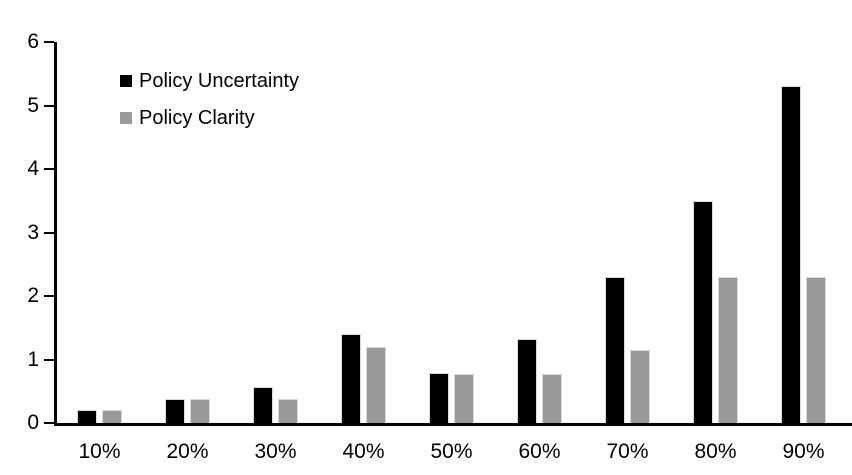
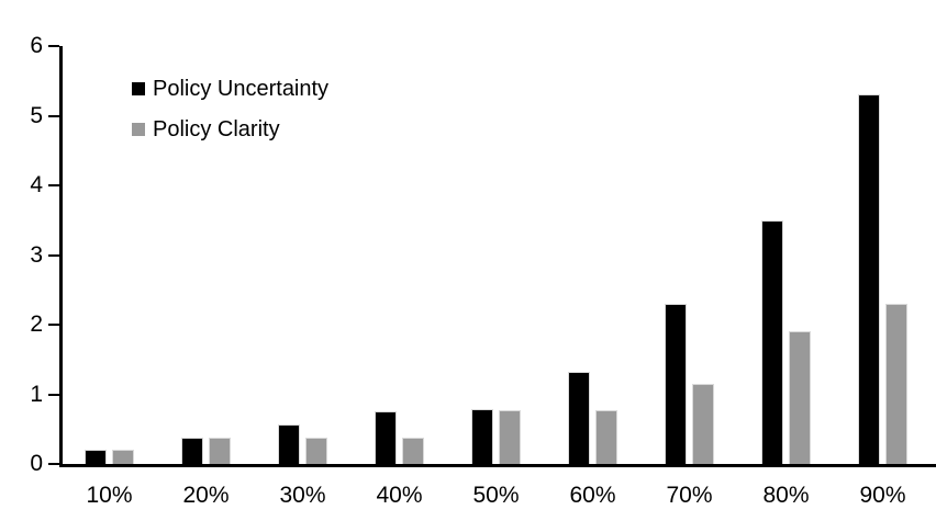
Policy Uncertainty/40%: 1.4 -> 0.8
Policy Clarity/40%: 1.2 -> 0.4
Policy Clarity/80%: 2.3 -> 1.9
